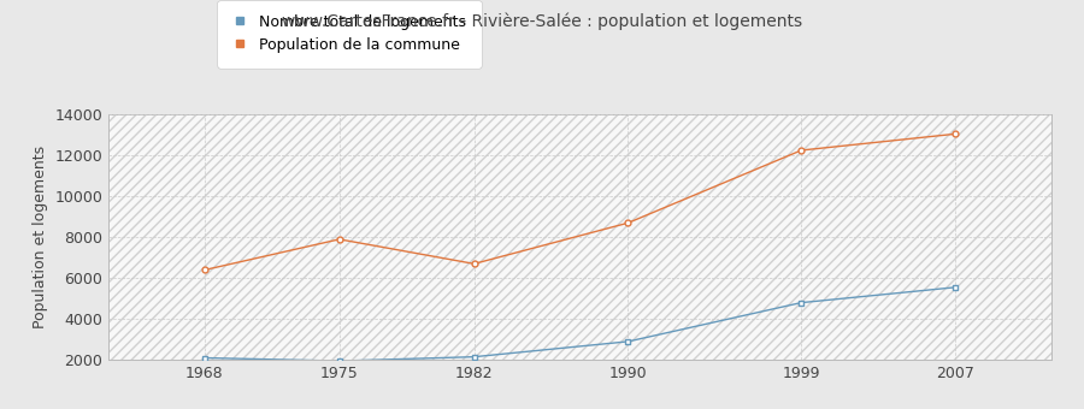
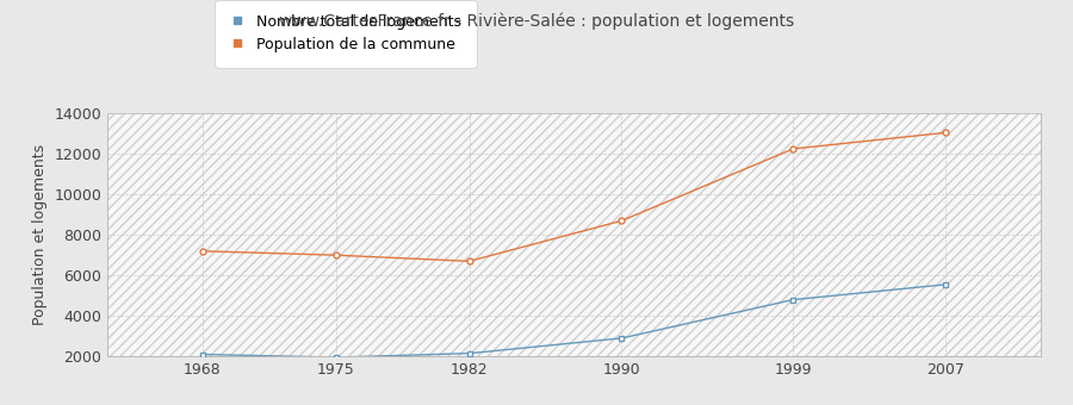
Population de la commune/1968: 6400 -> 7200
Population de la commune/1975: 7900 -> 7000
